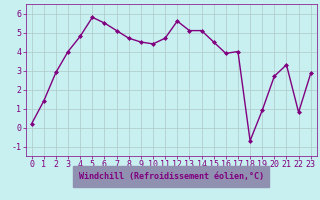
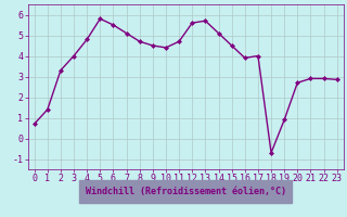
0: 0.2 -> 0.7
2: 2.9 -> 3.3
13: 5.1 -> 5.7
21: 3.3 -> 2.9
22: 0.8 -> 2.9
